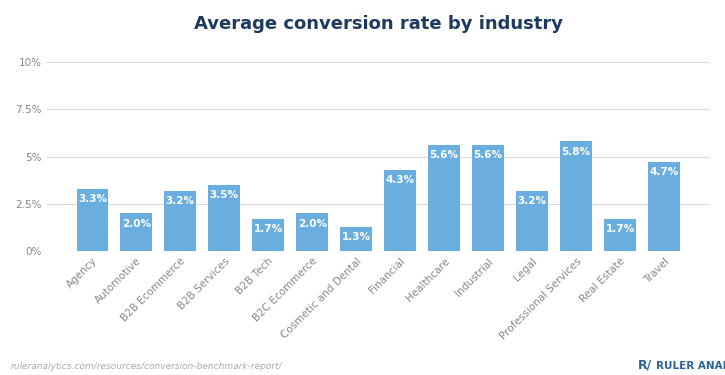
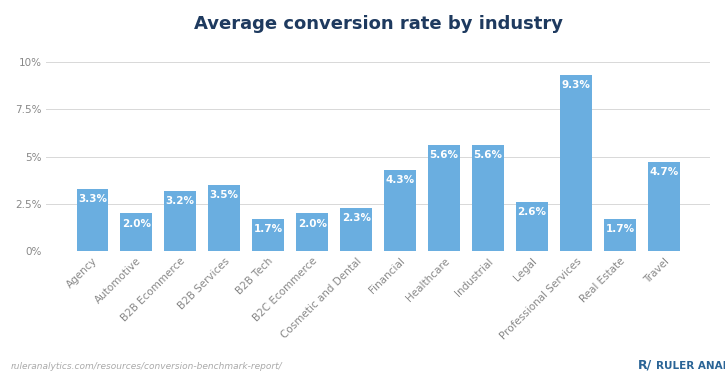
Cosmetic and Dental: 1.3% -> 2.3%
Legal: 3.2% -> 2.6%
Professional Services: 5.8% -> 9.3%
